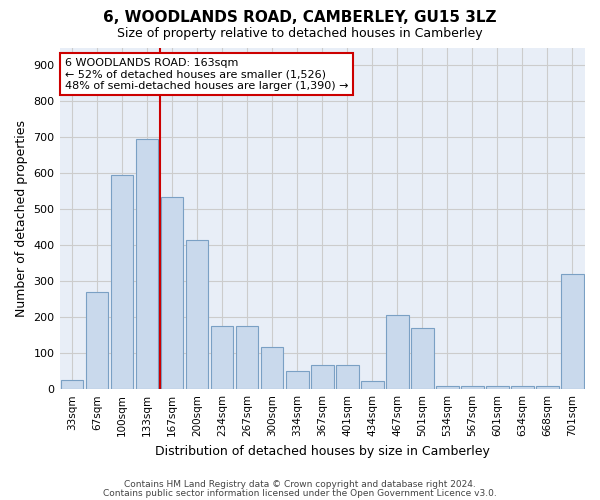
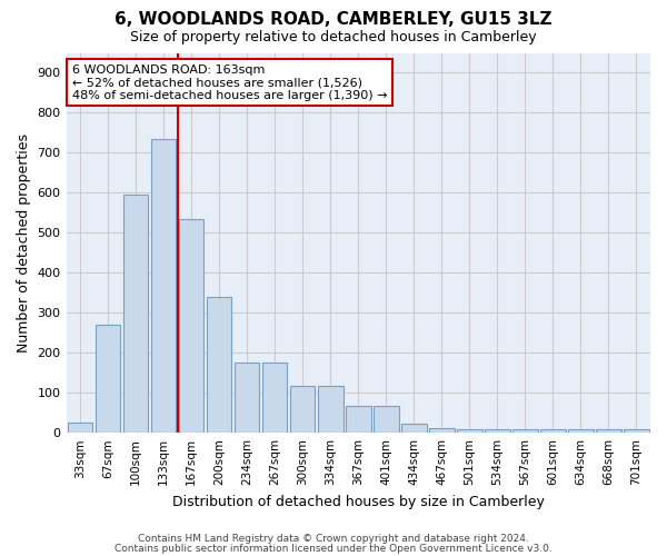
133sqm: 695 -> 735
200sqm: 415 -> 340
334sqm: 50 -> 118
467sqm: 205 -> 13
501sqm: 170 -> 10
701sqm: 320 -> 8
